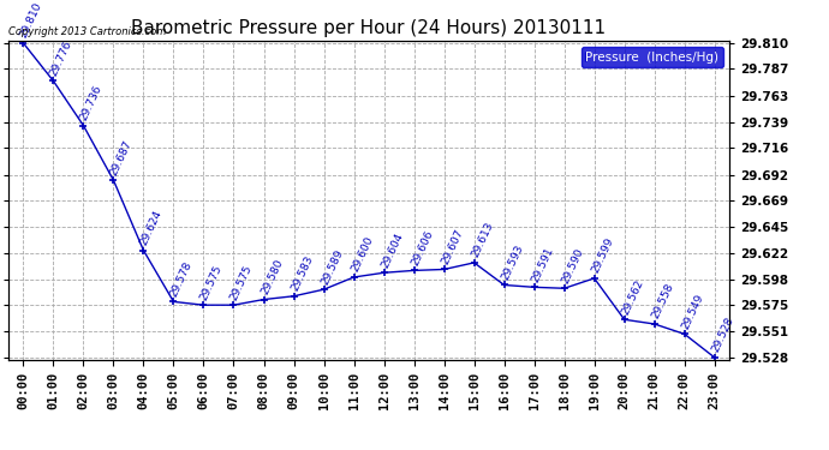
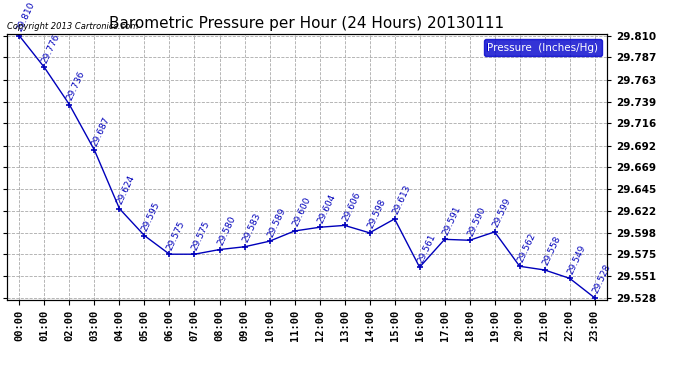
05:00: 29.578 -> 29.595
14:00: 29.607 -> 29.598
16:00: 29.593 -> 29.561
